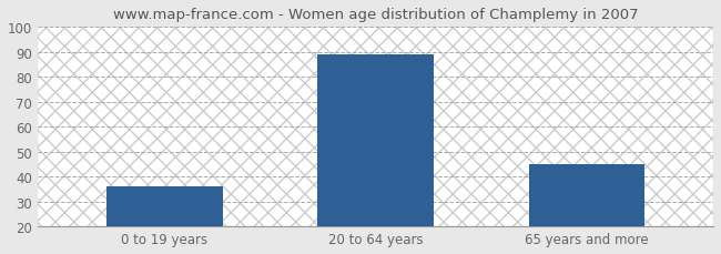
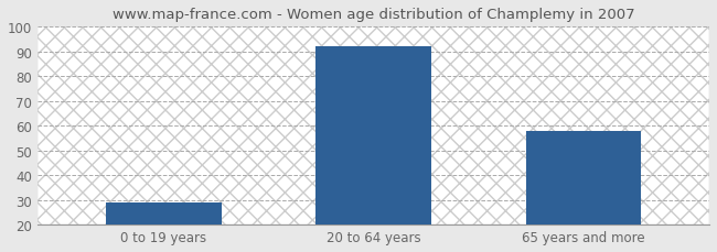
0 to 19 years: 36 -> 29
20 to 64 years: 89 -> 92
65 years and more: 45 -> 58
